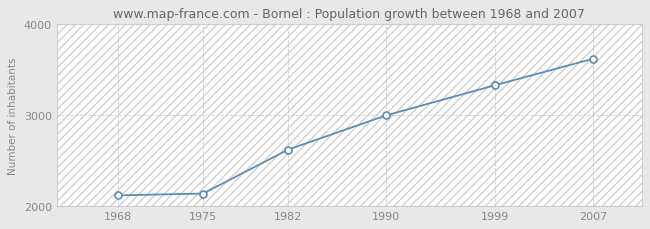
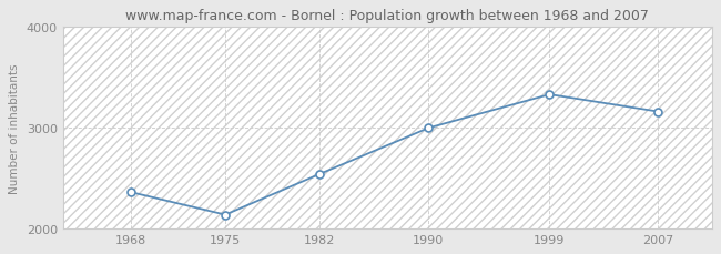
1968: 2120 -> 2360
1982: 2620 -> 2540
2007: 3620 -> 3160
